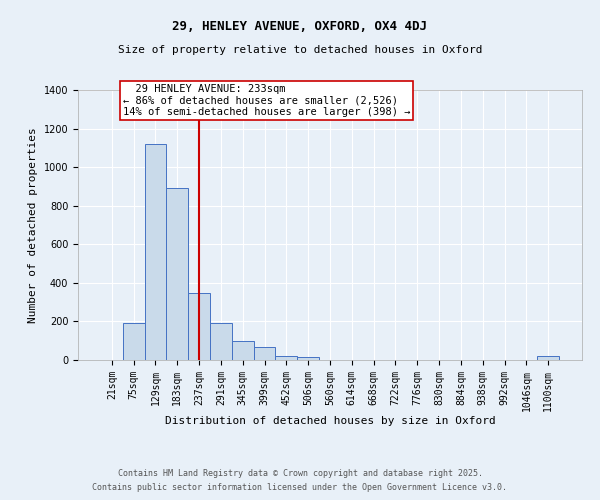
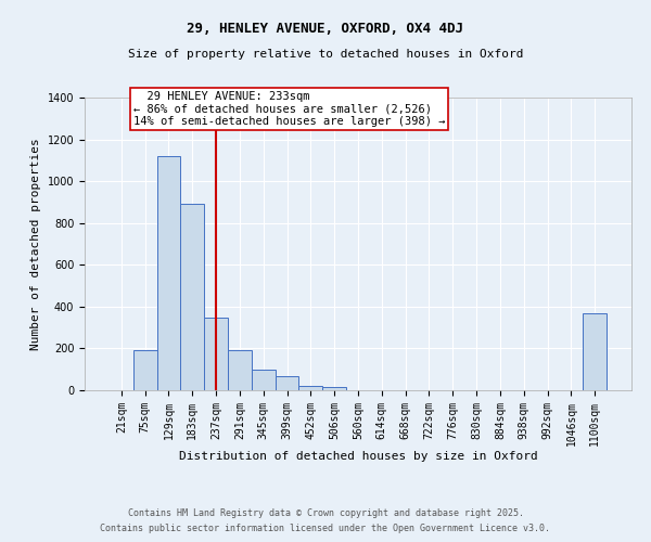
1100sqm: 20 -> 370
